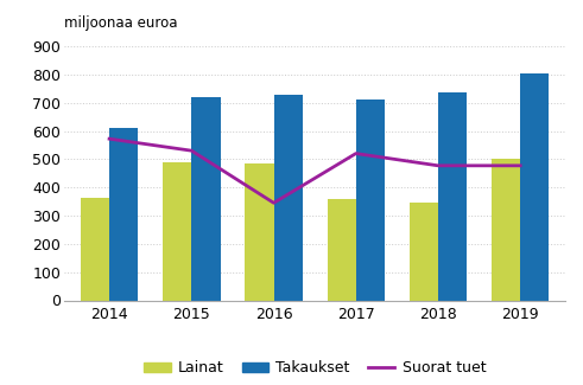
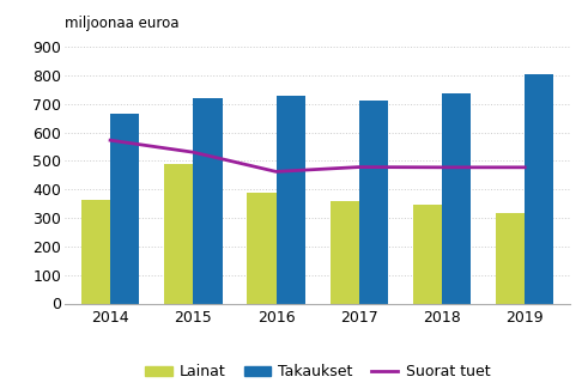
Takaukset/2014: 610 -> 665
Lainat/2016: 485 -> 390
Suorat tuet/2016: 345 -> 462
Suorat tuet/2017: 520 -> 478
Lainat/2019: 500 -> 315
